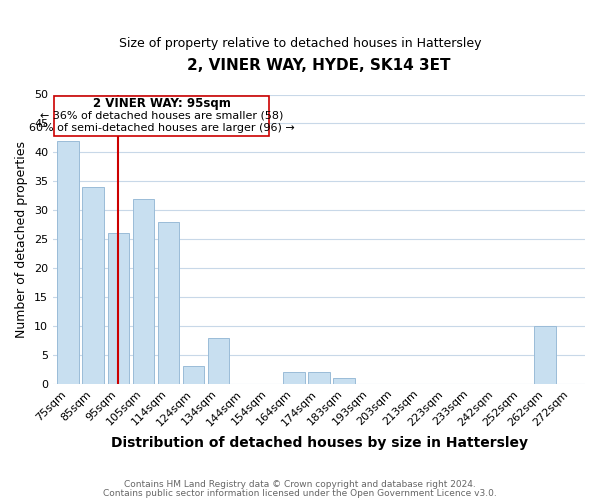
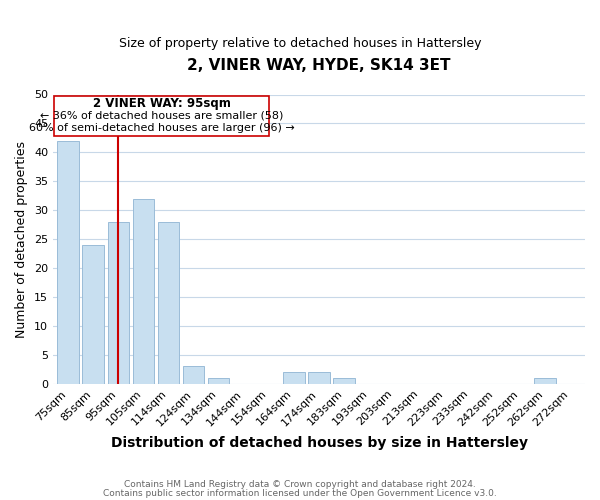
85sqm: 34 -> 24
95sqm: 26 -> 28
134sqm: 8 -> 1
262sqm: 10 -> 1
